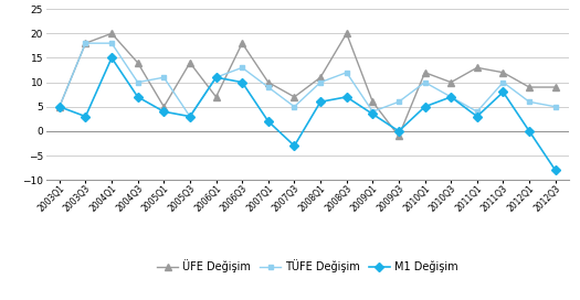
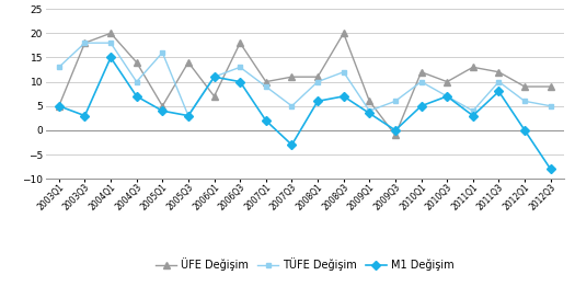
TÜFE Değişim/2003Q1: 5 -> 13
TÜFE Değişim/2005Q1: 11 -> 16
ÜFE Değişim/2007Q3: 7 -> 11
